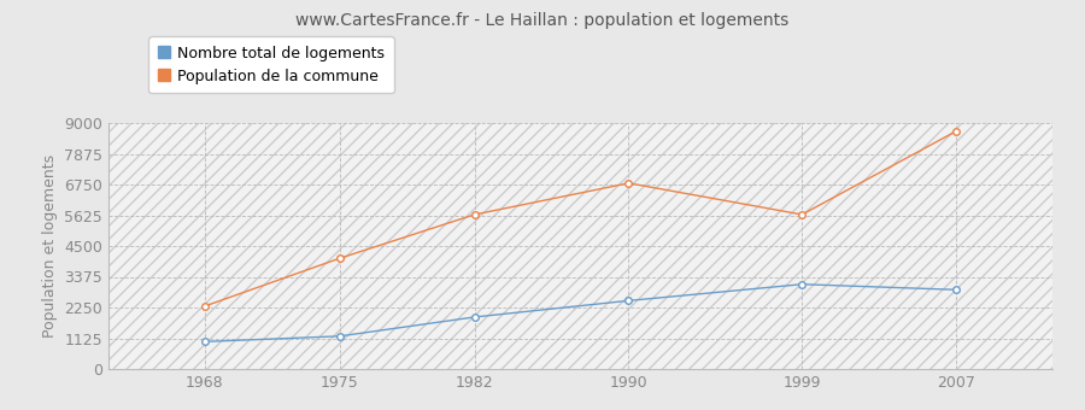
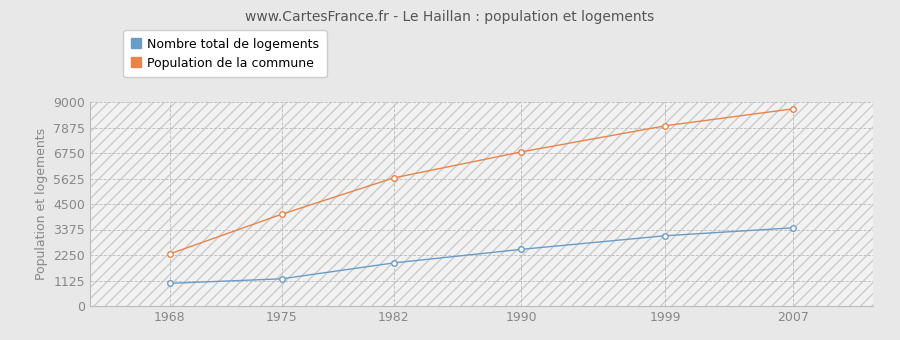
Population de la commune/1999: 5650 -> 7950
Nombre total de logements/2007: 2900 -> 3450
